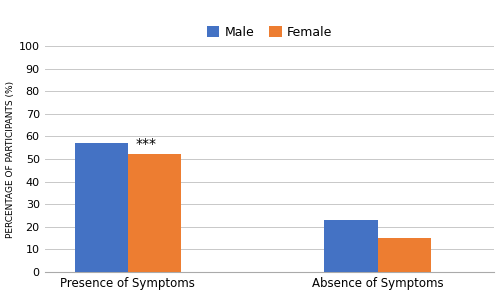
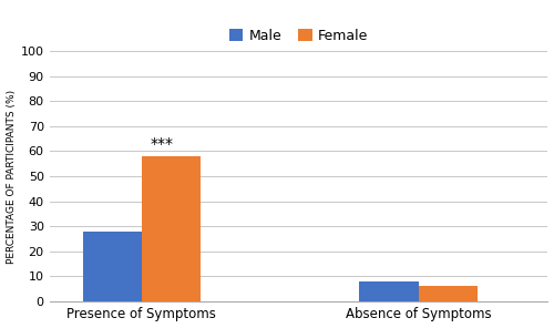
Male/Presence of Symptoms: 57 -> 28
Female/Presence of Symptoms: 52 -> 58
Male/Absence of Symptoms: 23 -> 8
Female/Absence of Symptoms: 15 -> 6
